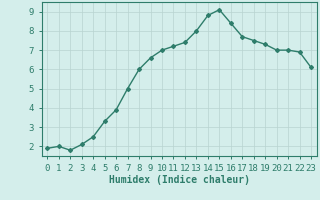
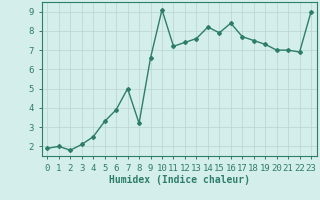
8: 6.0 -> 3.2
10: 7.0 -> 9.1
13: 8.0 -> 7.6
14: 8.8 -> 8.2
15: 9.1 -> 7.9
23: 6.1 -> 9.0
